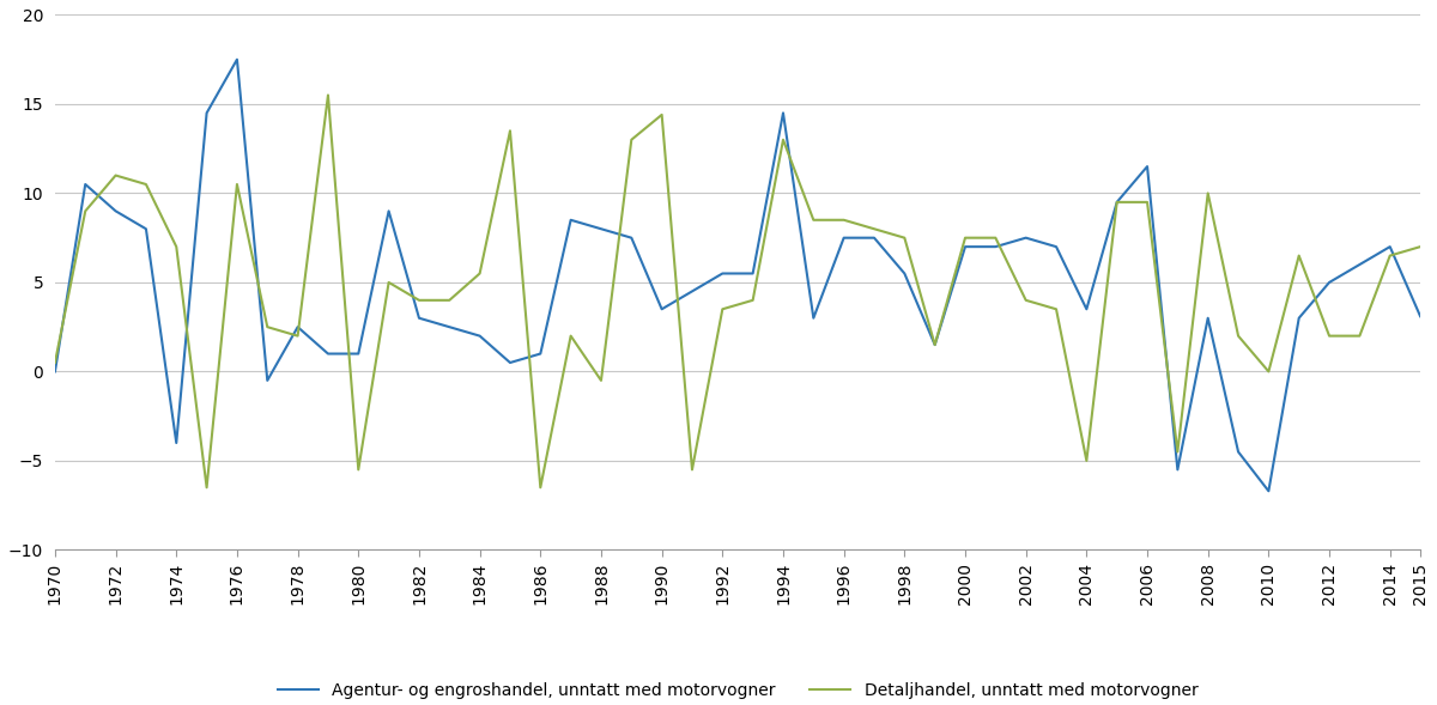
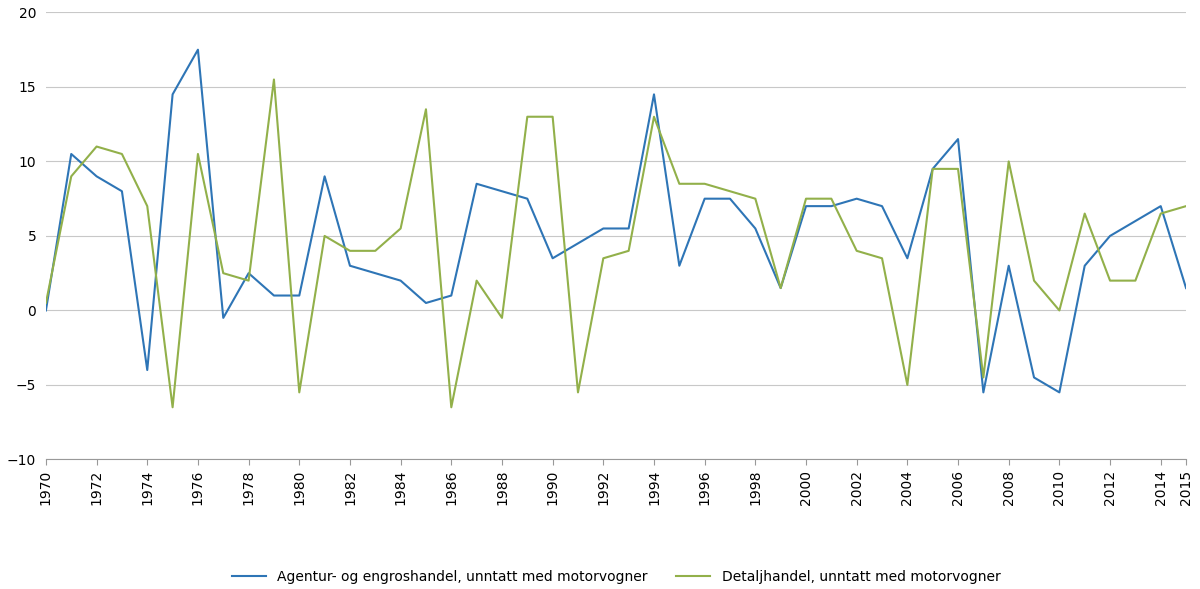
Detaljhandel, unntatt med motorvogner/1990: 14.4 -> 13.0
Agentur- og engroshandel, unntatt med motorvogner/2010: -6.7 -> -5.5
Agentur- og engroshandel, unntatt med motorvogner/2015: 3.1 -> 1.5
